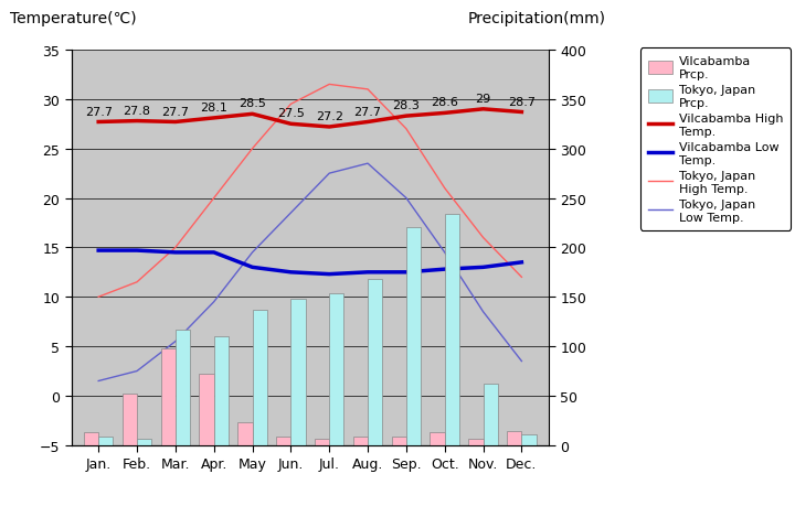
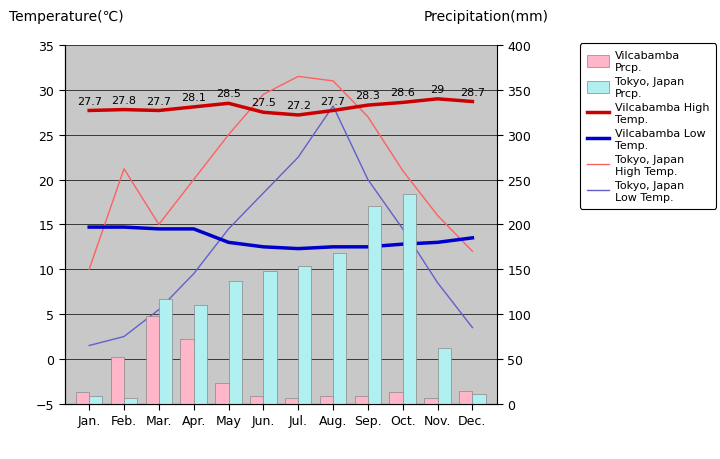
Tokyo, Japan High Temp./Feb.: 11.5 -> 21.2
Tokyo, Japan Low Temp./Aug.: 23.5 -> 28.2
